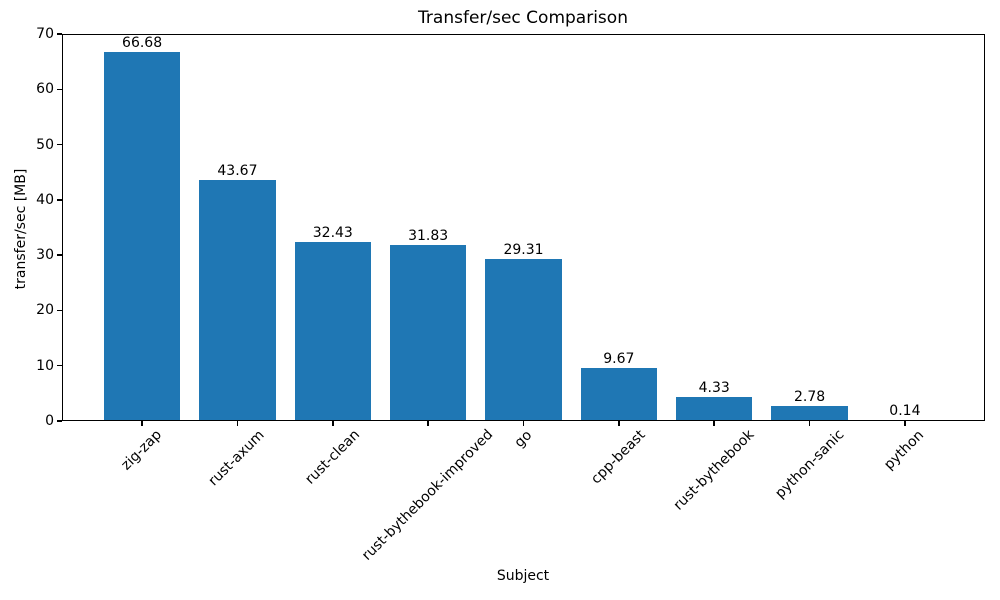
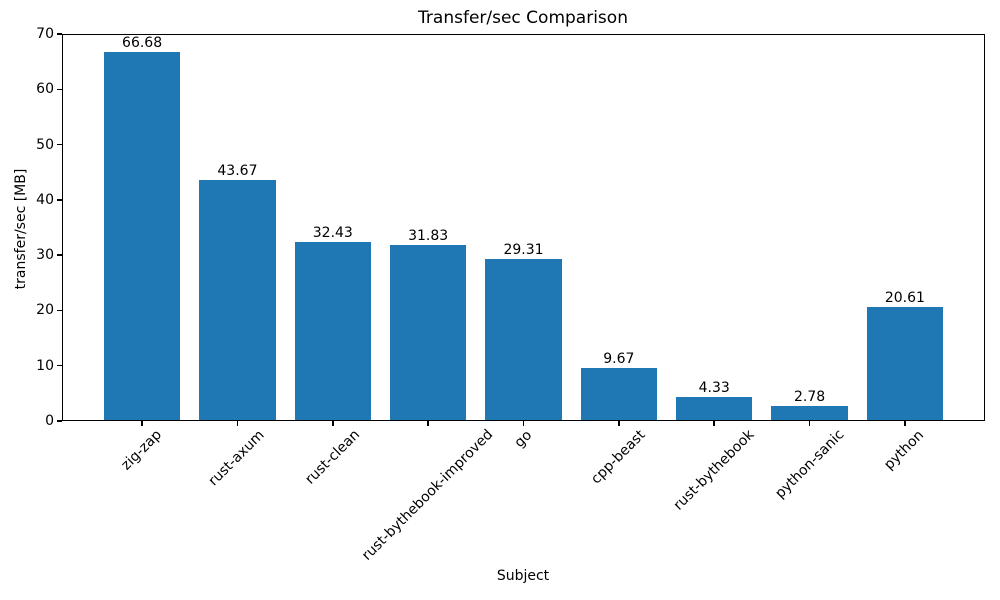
python: 0.14 -> 20.61
